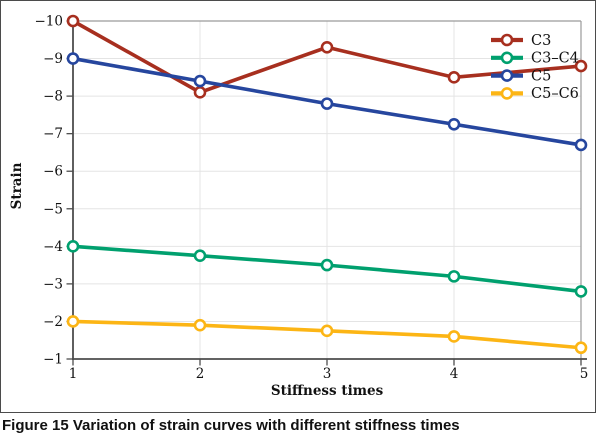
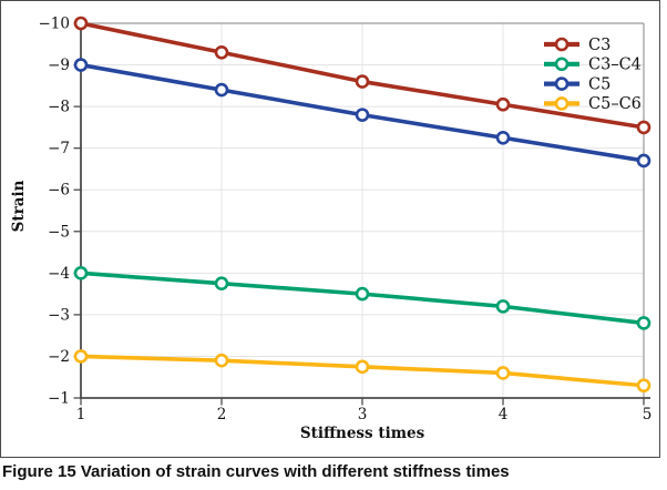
C3/2: -8.1 -> -9.3
C3/3: -9.3 -> -8.6
C3/4: -8.5 -> -8.1
C3/5: -8.8 -> -7.5
